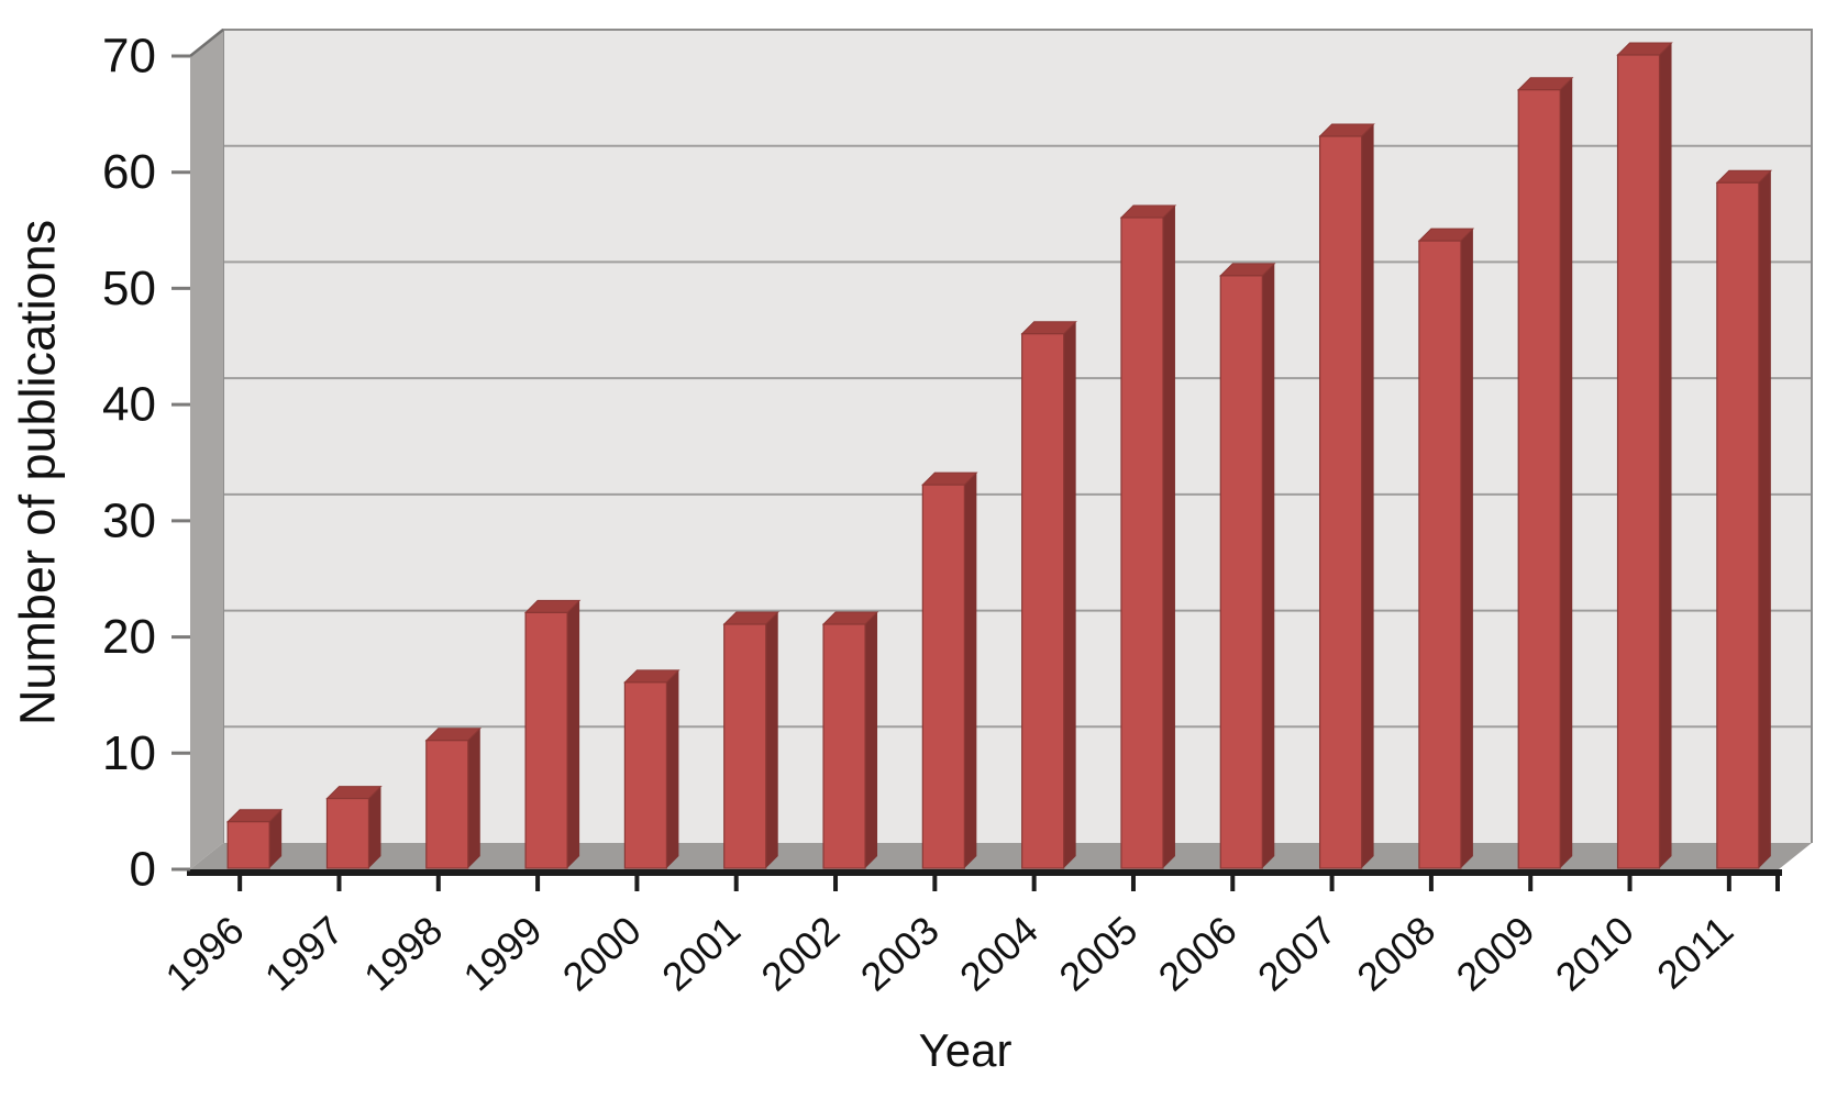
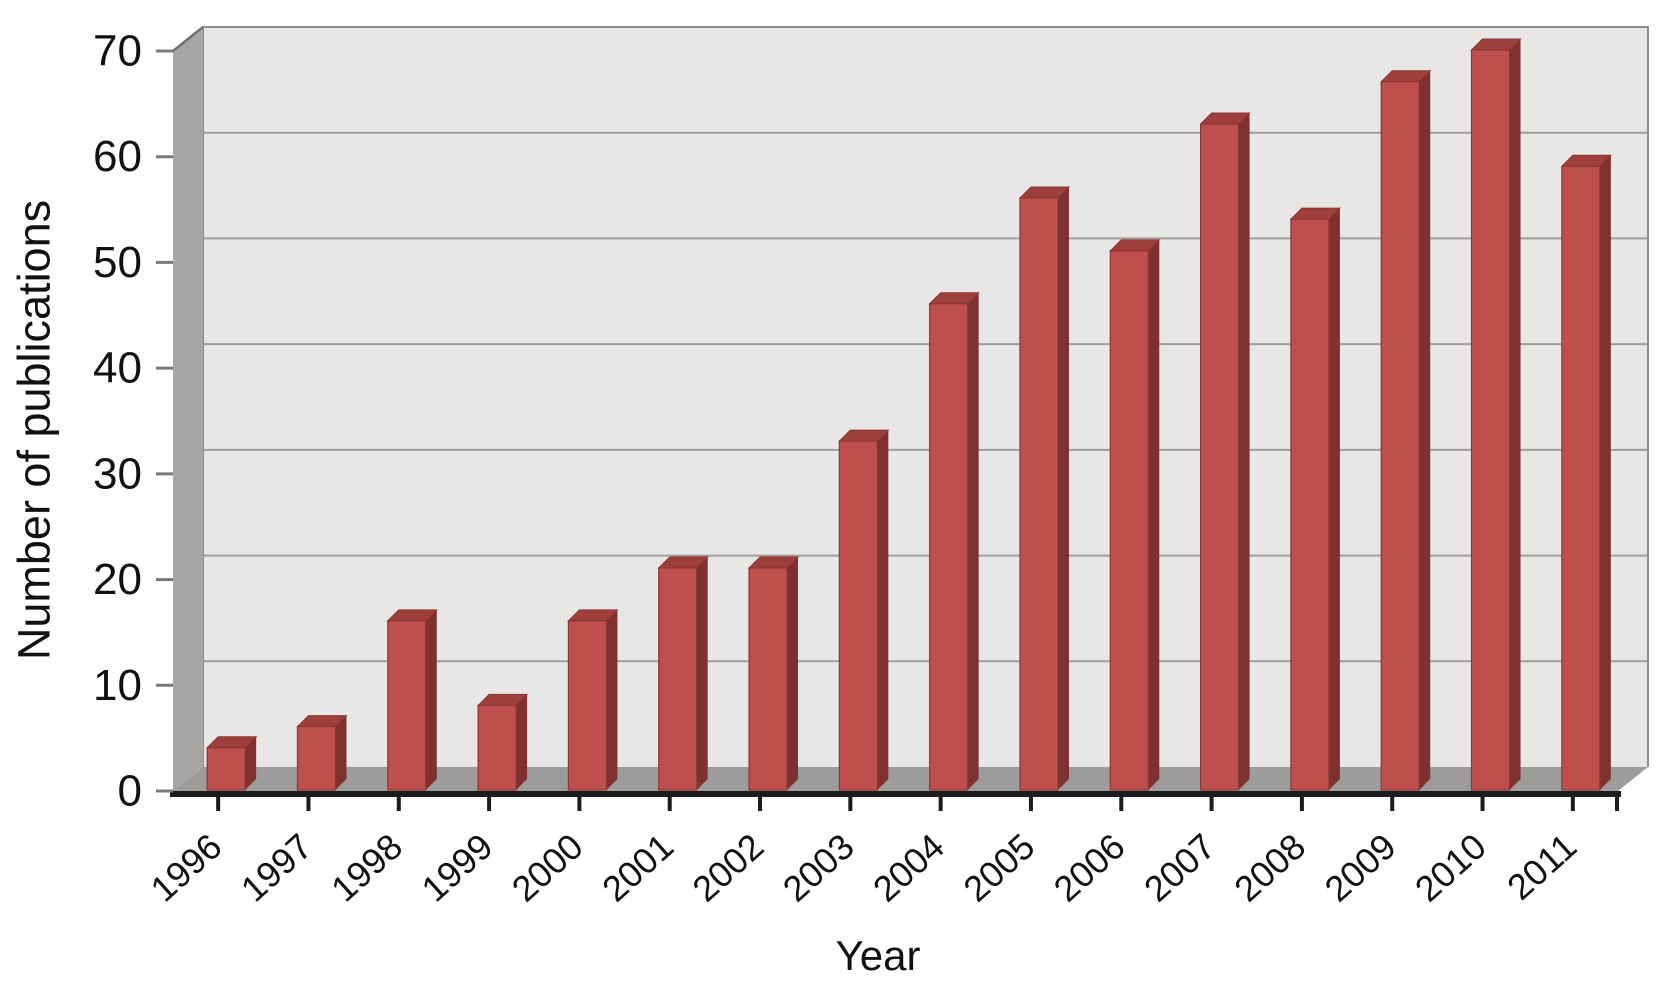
1998: 11 -> 16
1999: 22 -> 8
